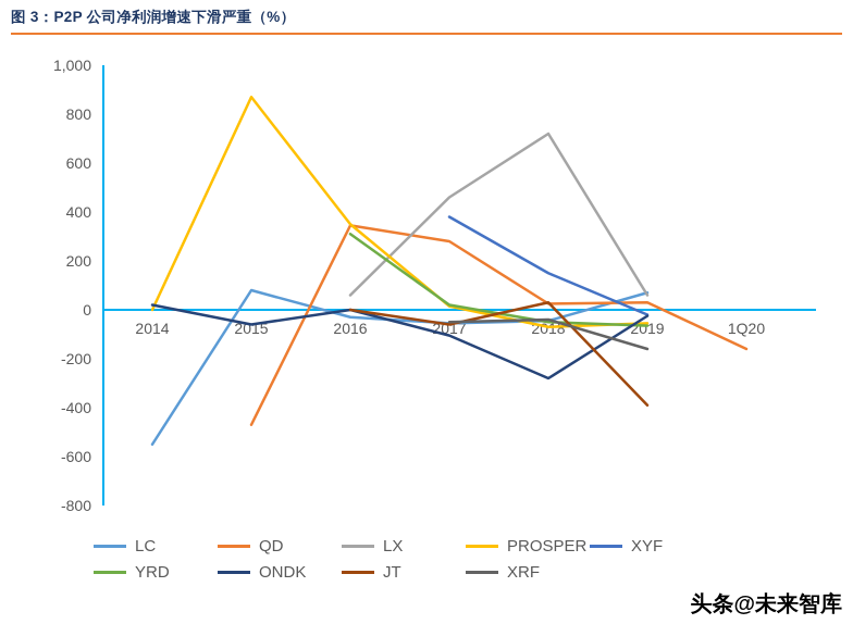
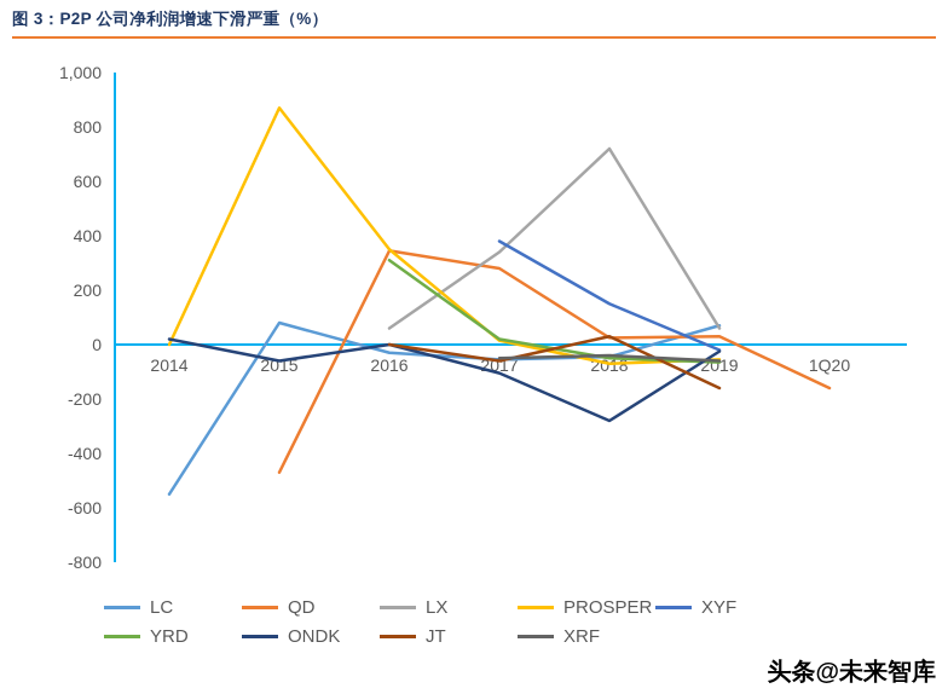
LX/2017: 460 -> 340
JT/2019: -390 -> -160
XRF/2019: -160 -> -60
